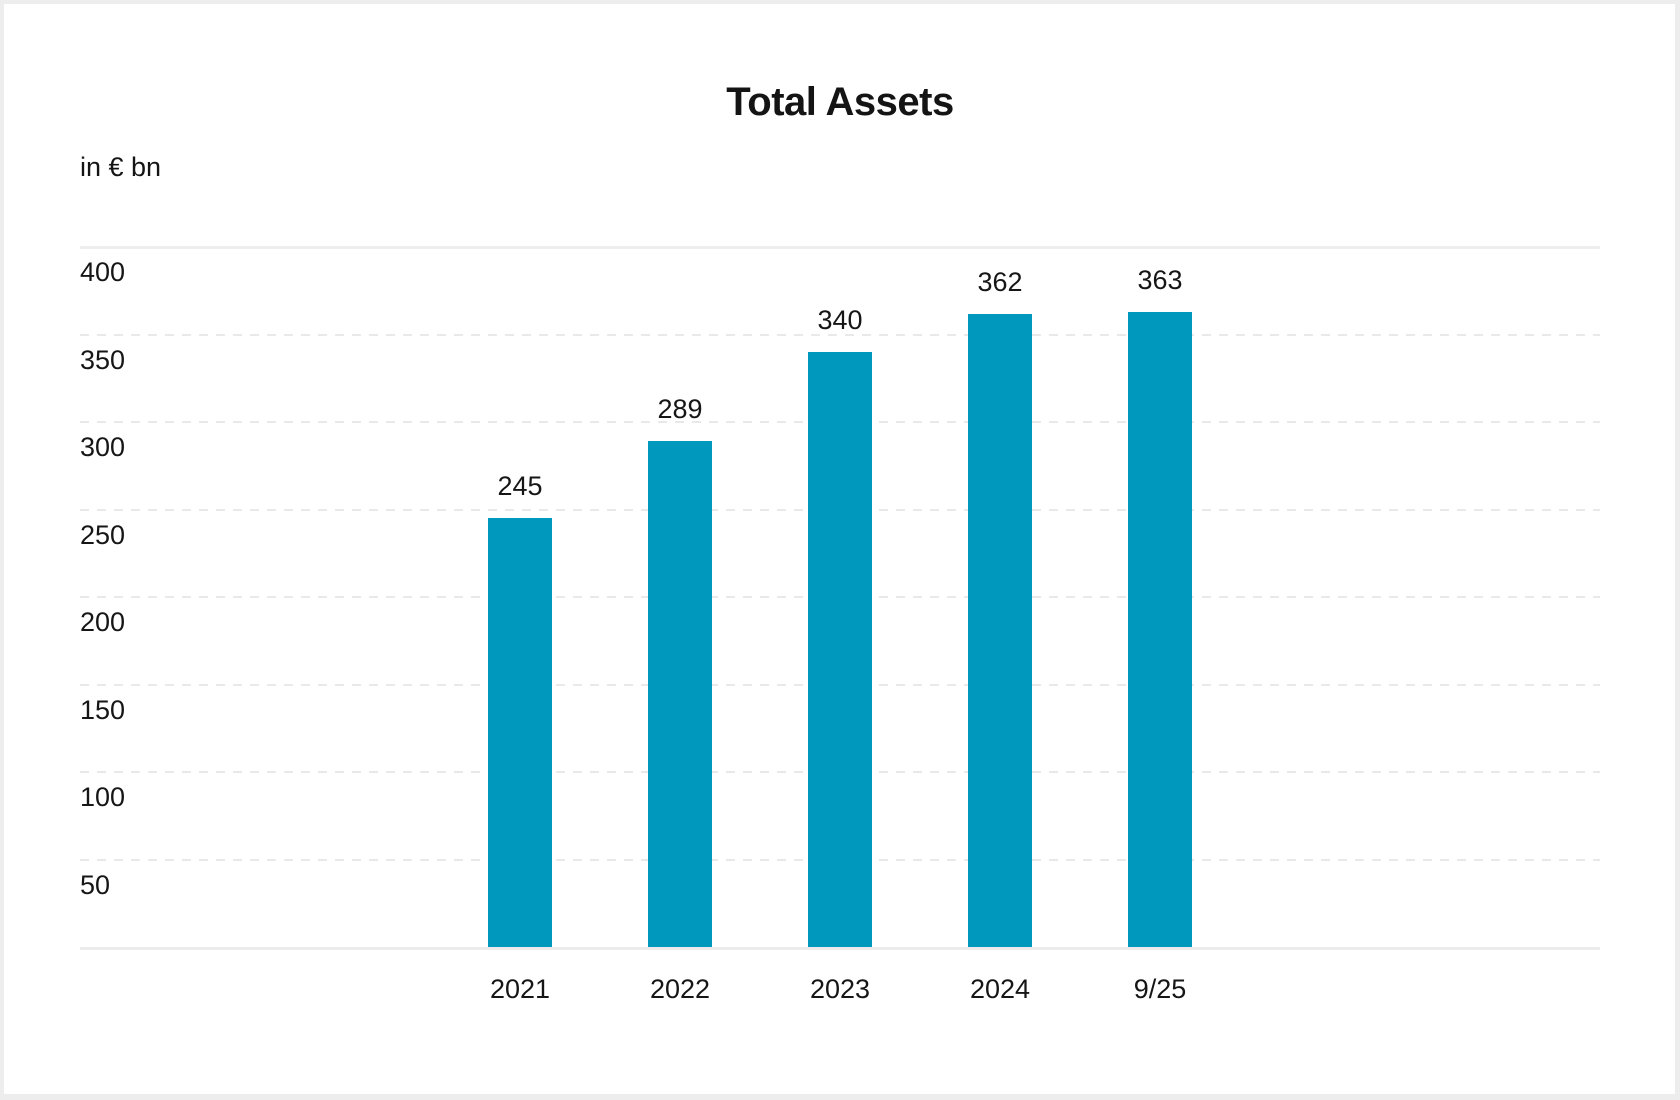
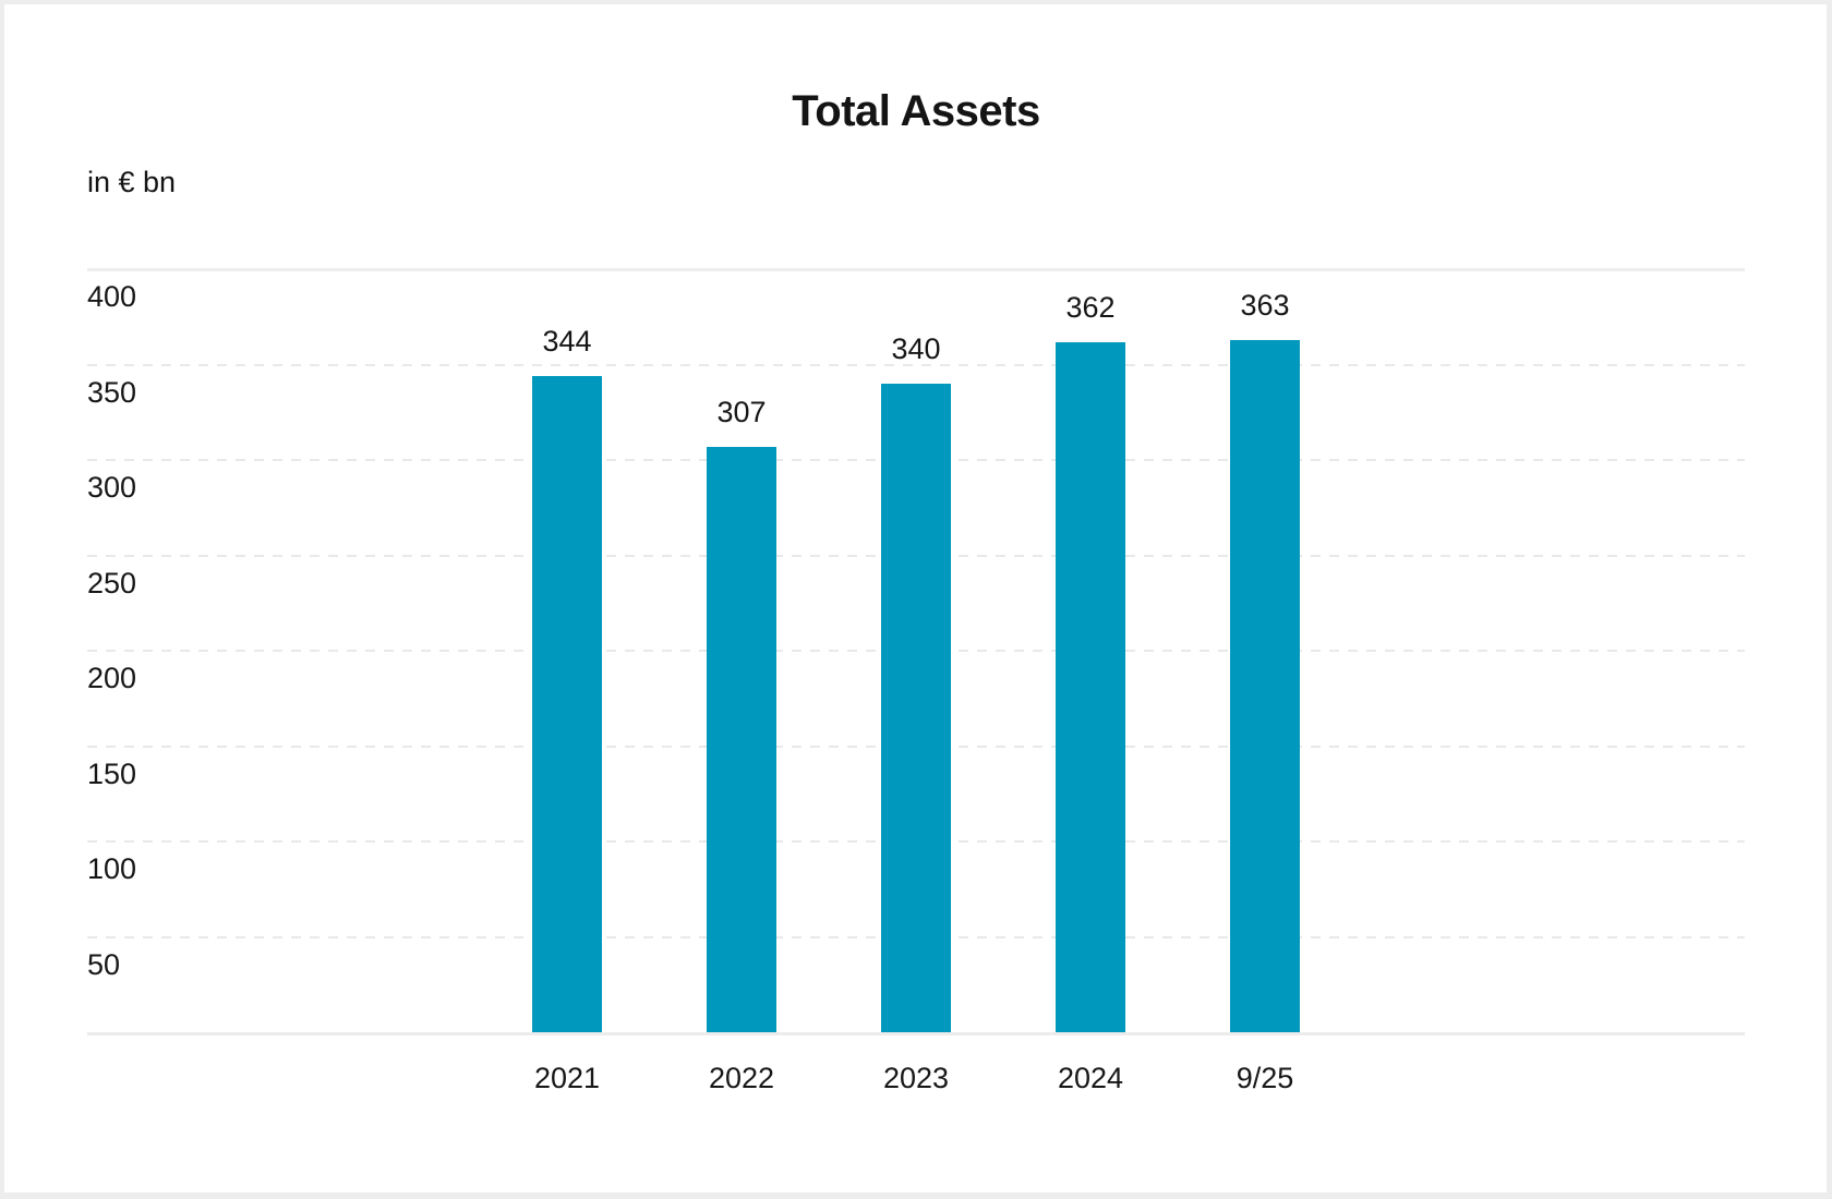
2021: 245 -> 344
2022: 289 -> 307
